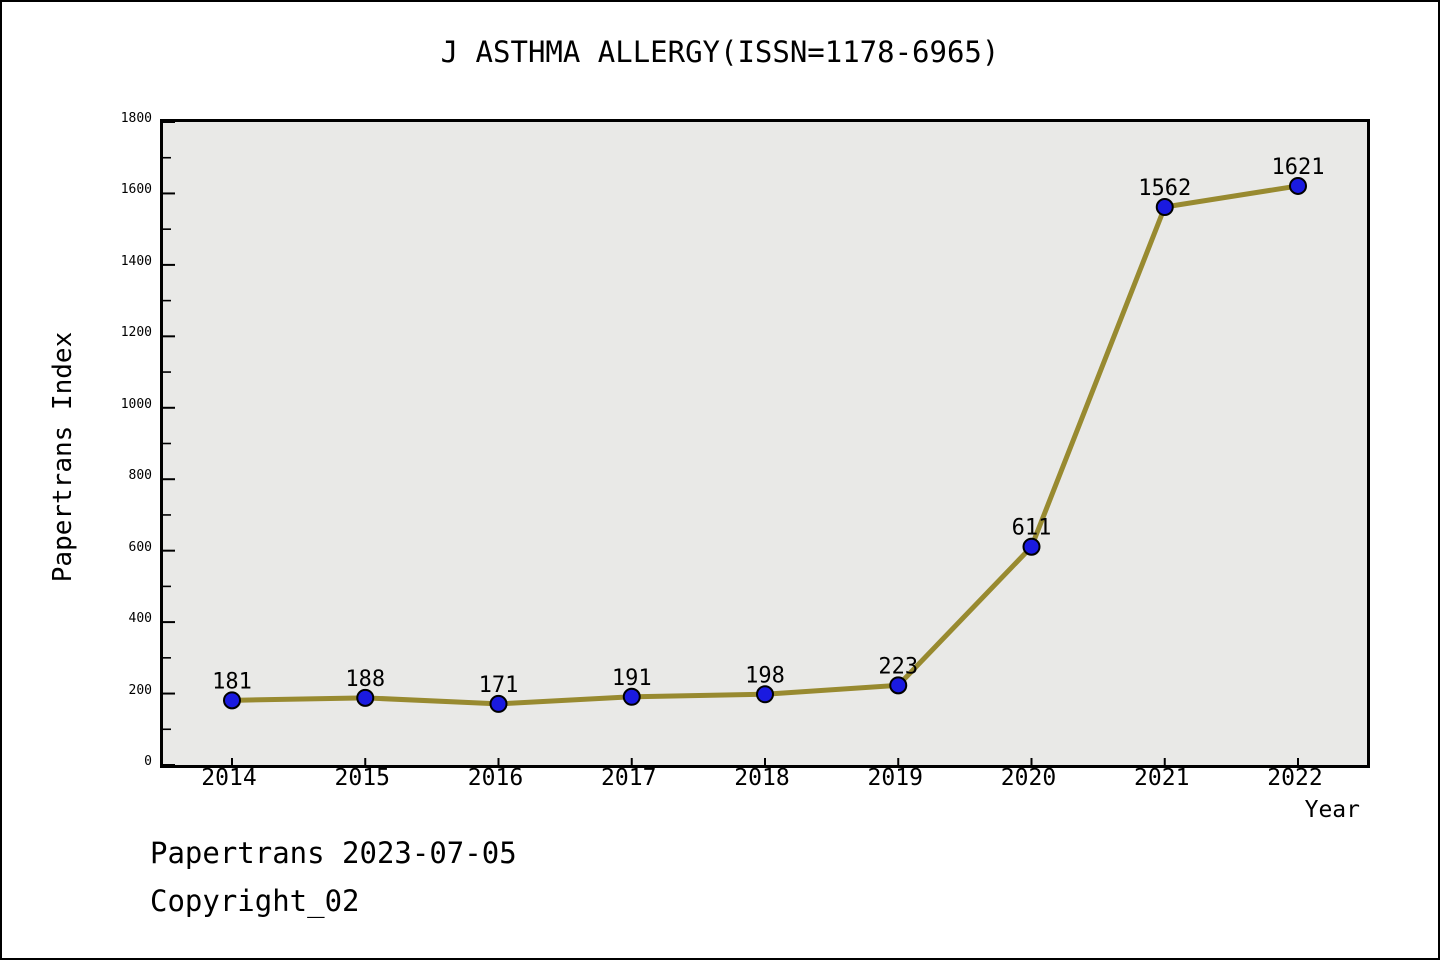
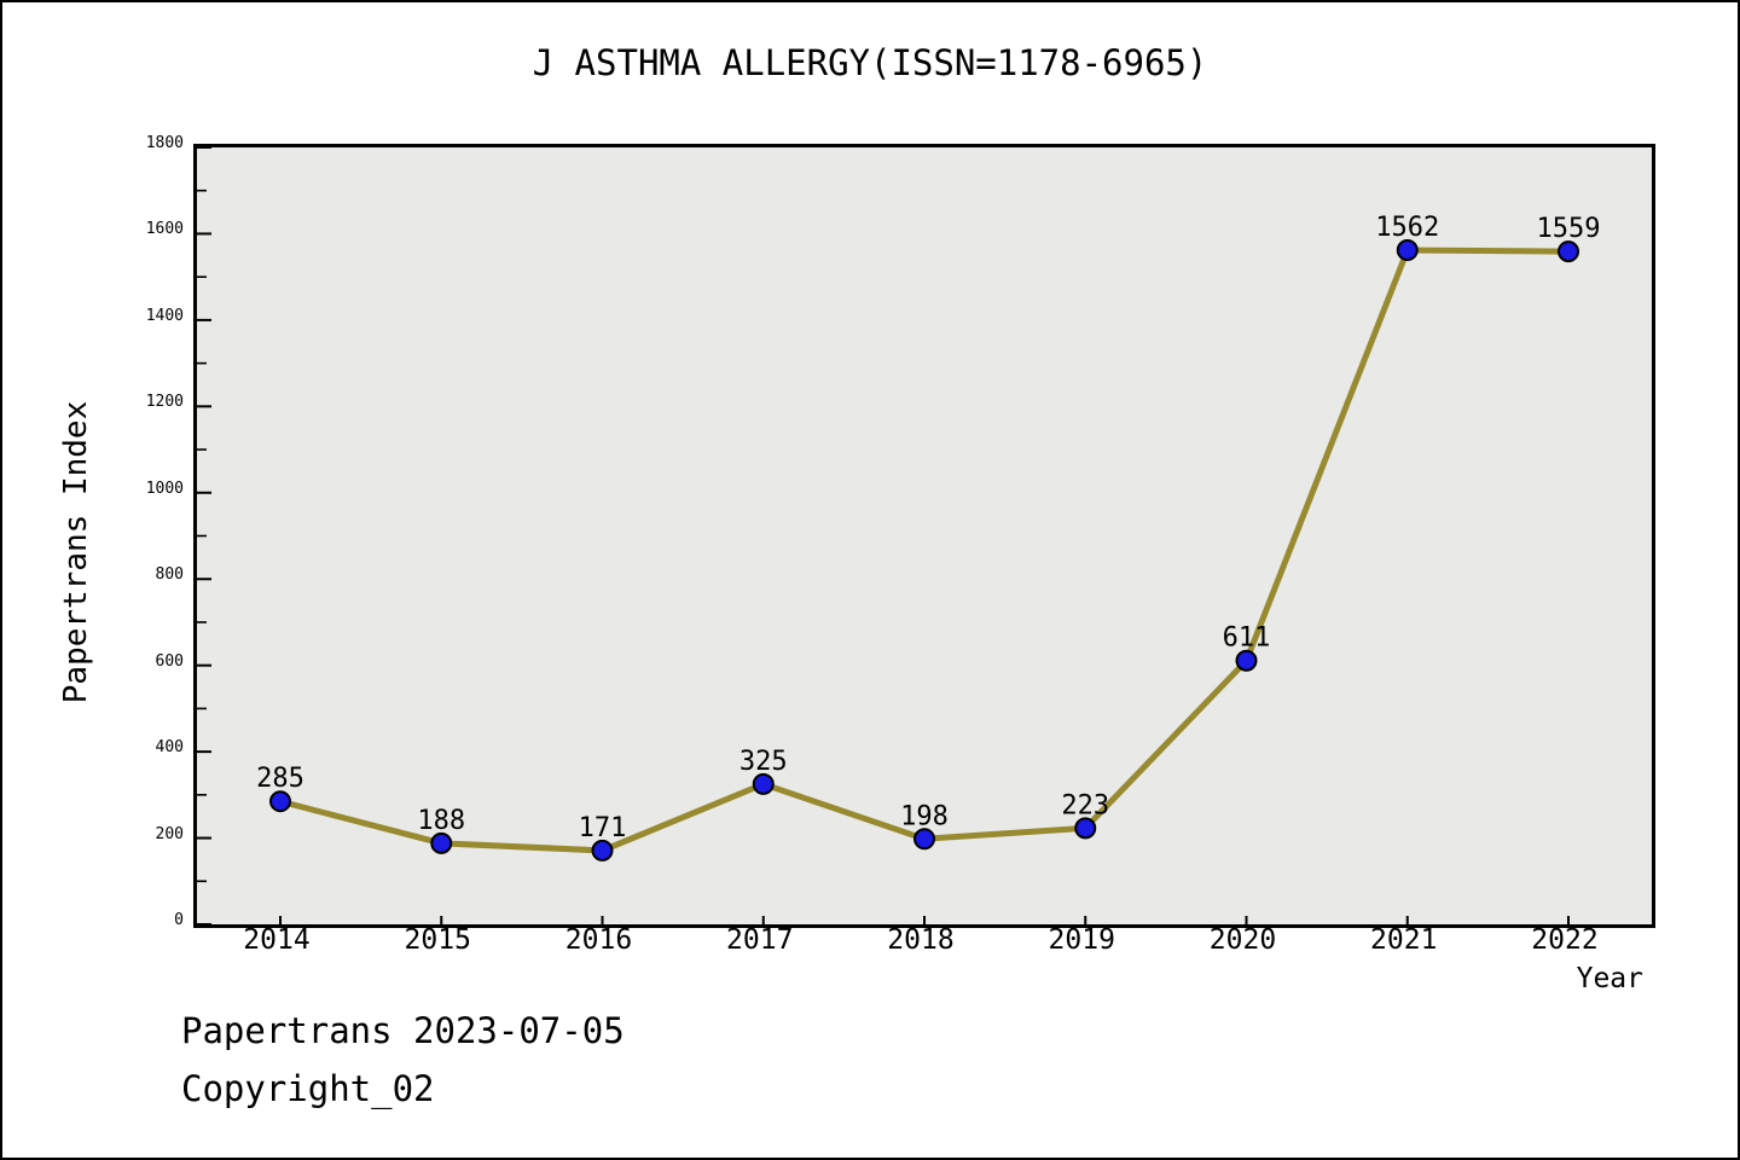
2014: 181 -> 285
2017: 191 -> 325
2022: 1621 -> 1559
